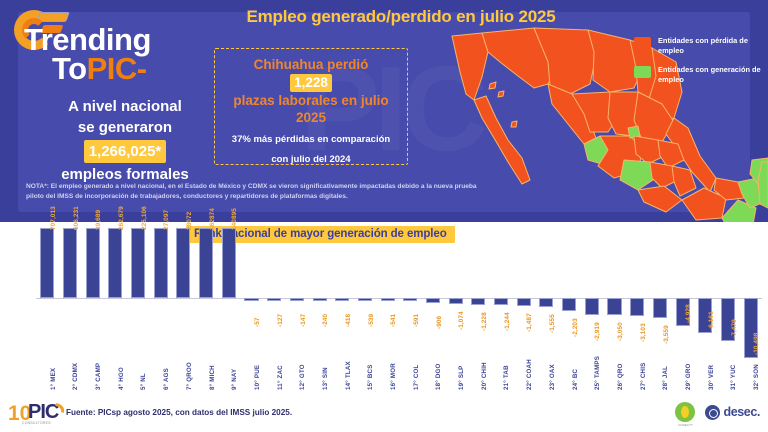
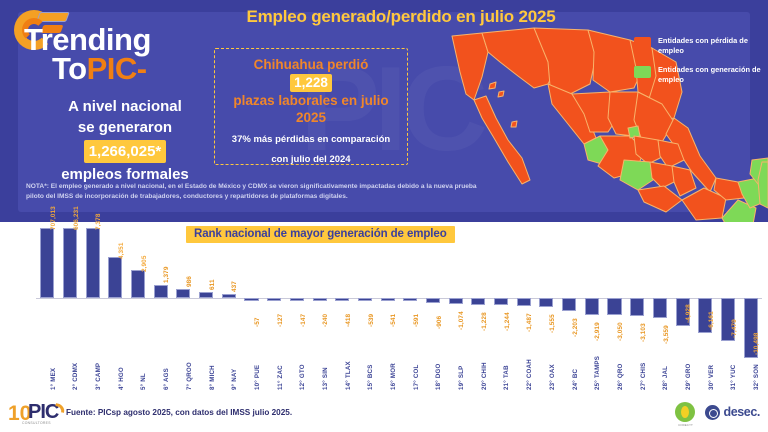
3° CAMP: 39,689 -> 7,378
4° HGO: 262,679 -> 4,351
5° NL: 225,106 -> 2,905
6° AGS: 27,097 -> 1,379
7° QROO: 28072 -> 986
8° MICH: 162874 -> 611
9° NAY: 140895 -> 437
